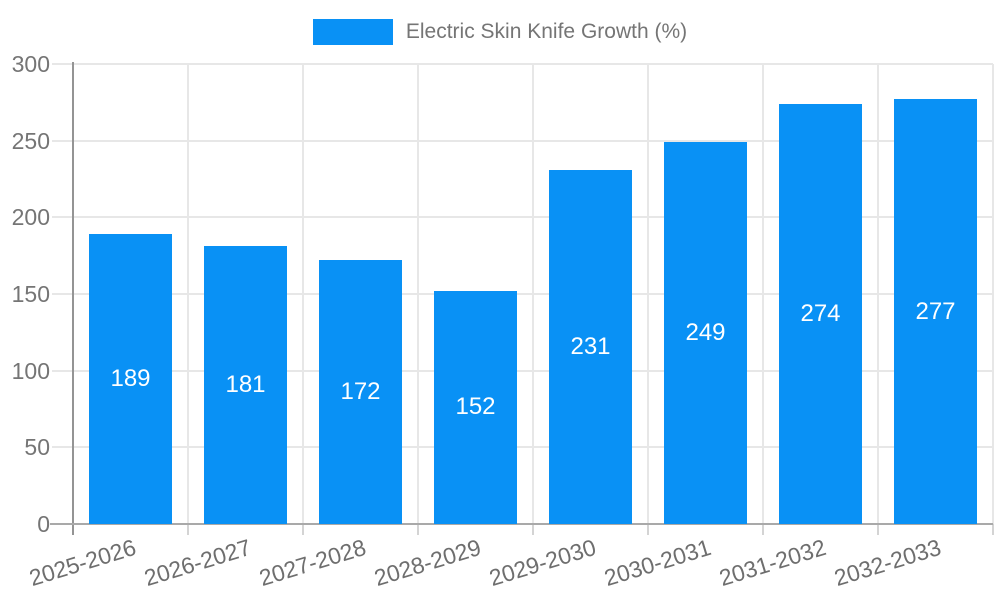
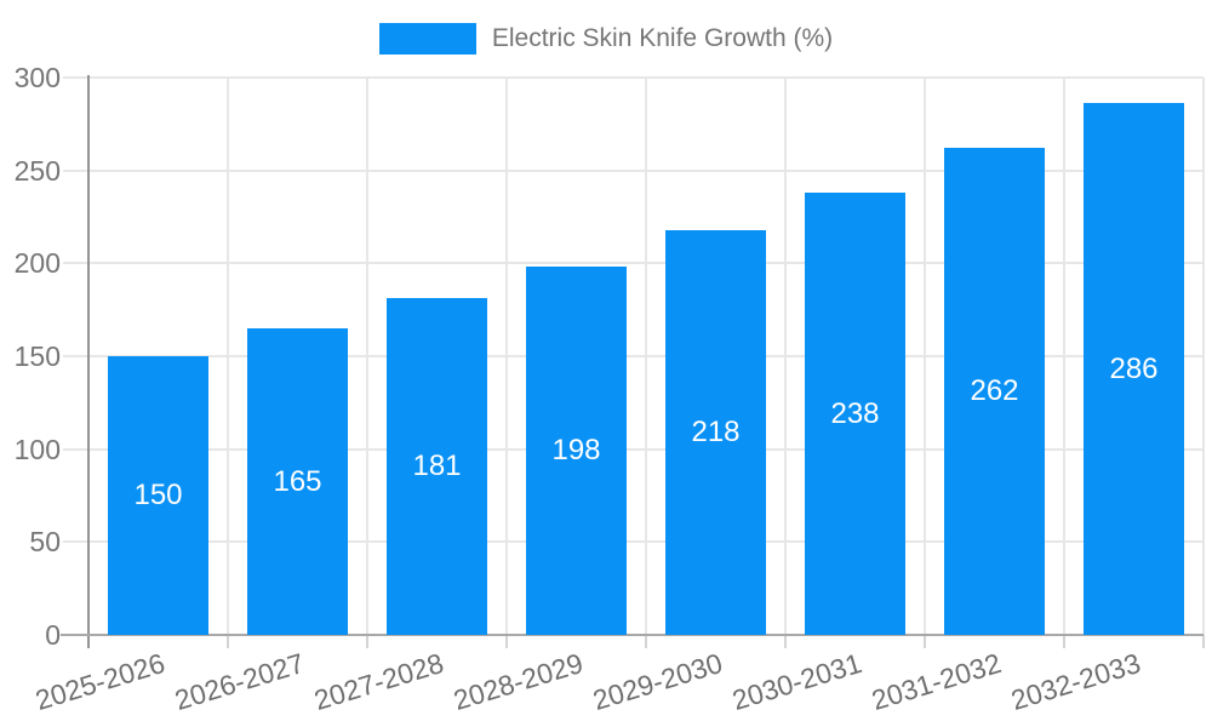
2025-2026: 189 -> 150
2026-2027: 181 -> 165
2027-2028: 172 -> 181
2028-2029: 152 -> 198
2029-2030: 231 -> 218
2030-2031: 249 -> 238
2031-2032: 274 -> 262
2032-2033: 277 -> 286
